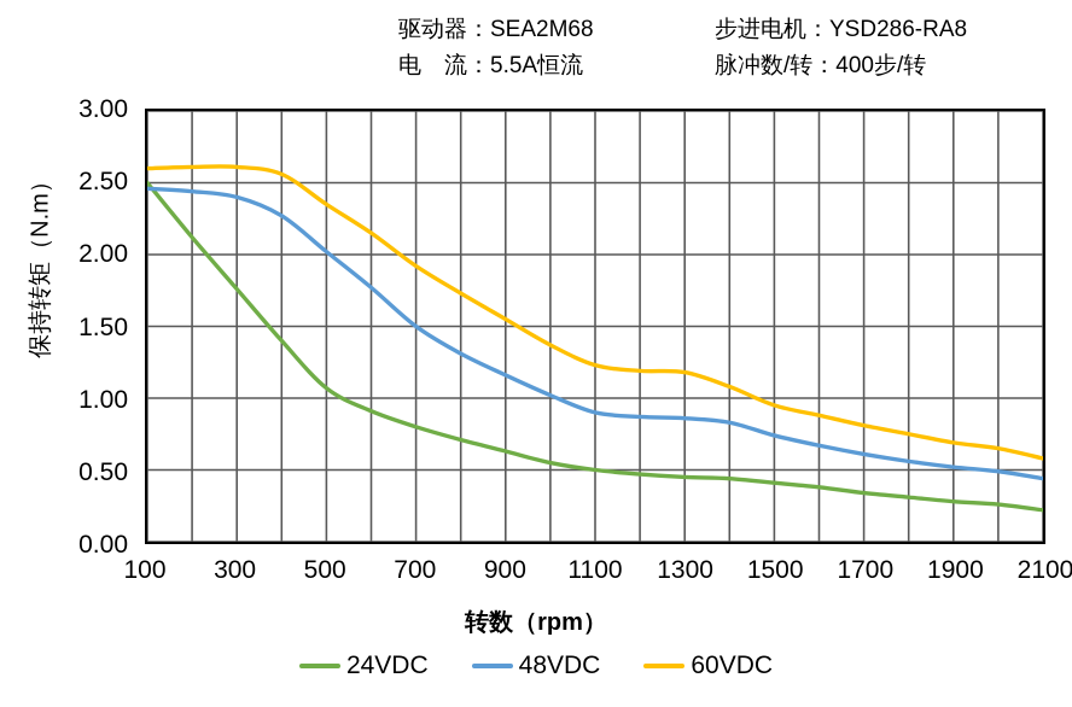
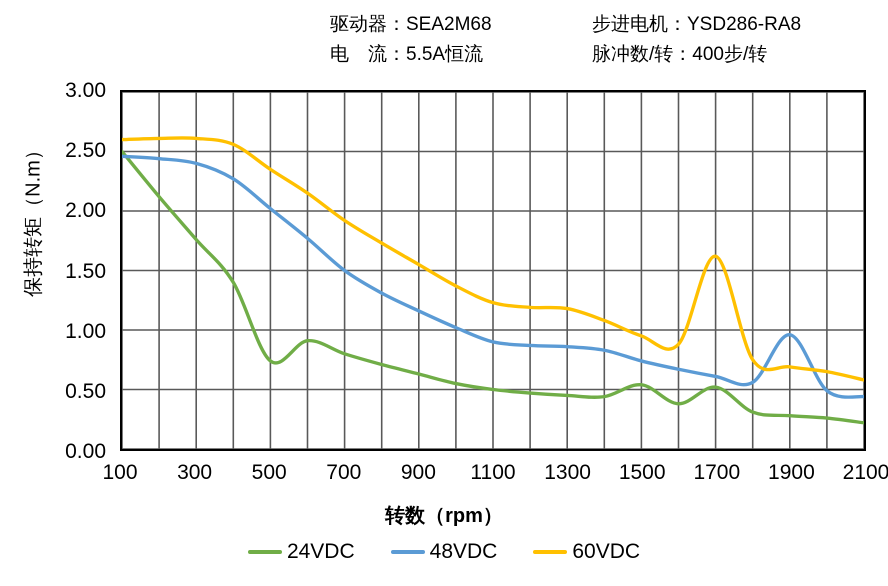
24VDC/500: 1.07 -> 0.74
24VDC/1500: 0.41 -> 0.54
24VDC/1700: 0.34 -> 0.52
60VDC/1700: 0.81 -> 1.62
48VDC/1900: 0.52 -> 0.96
